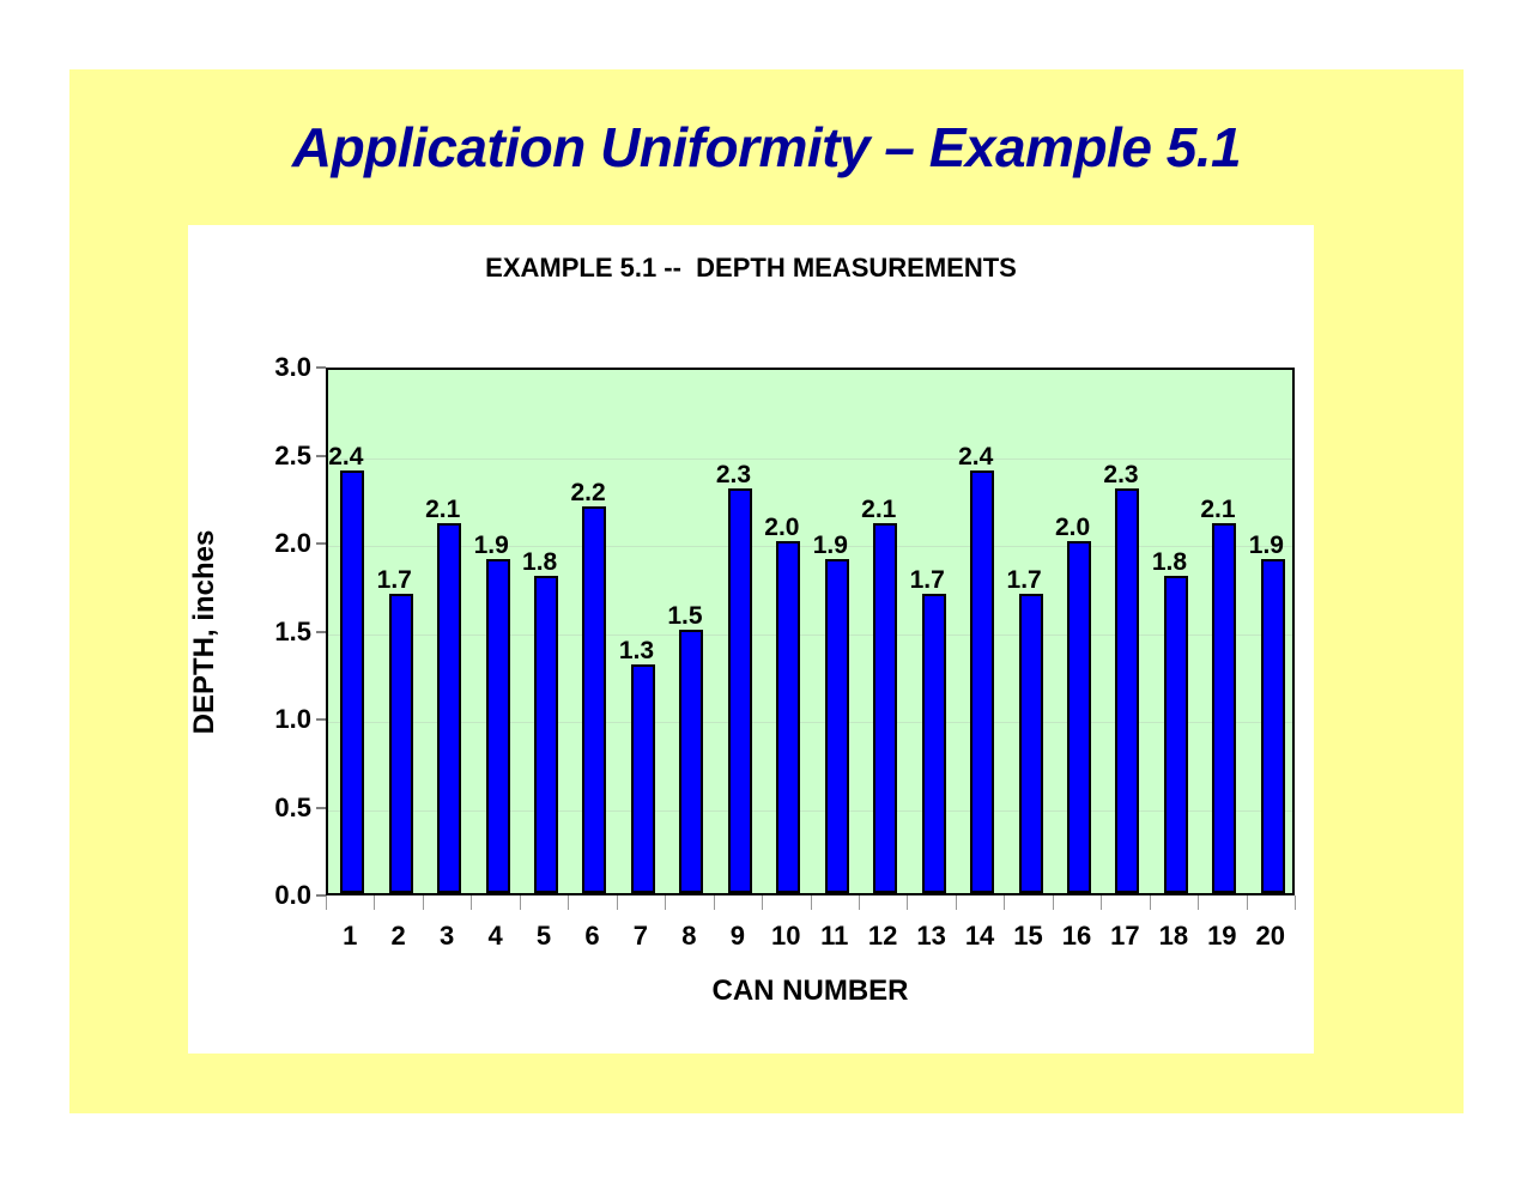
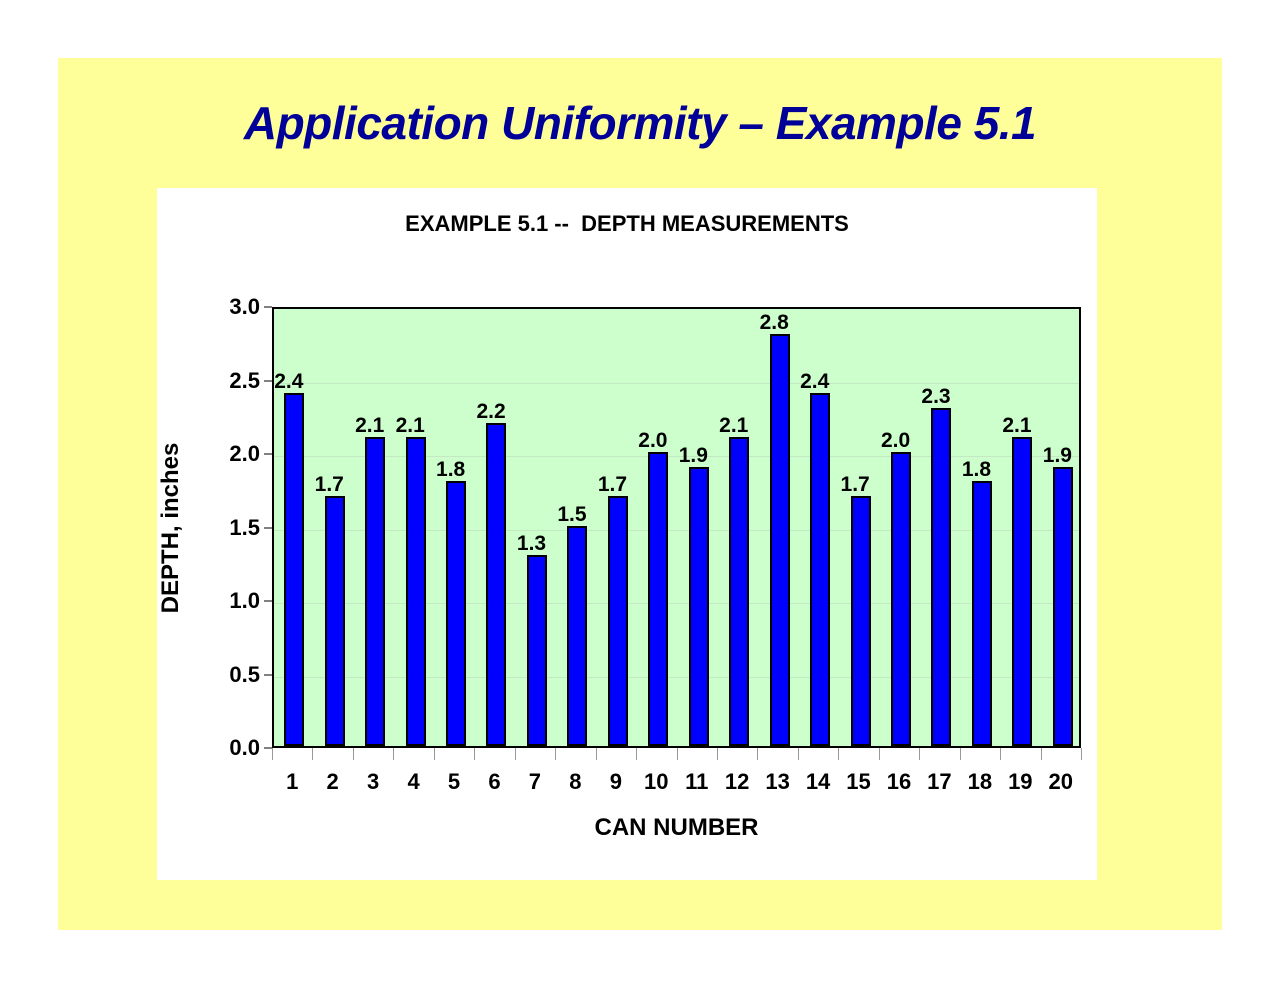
4: 1.9 -> 2.1
9: 2.3 -> 1.7
13: 1.7 -> 2.8
